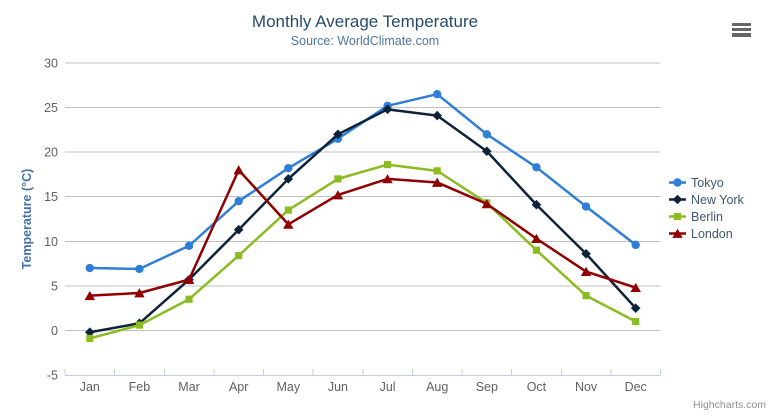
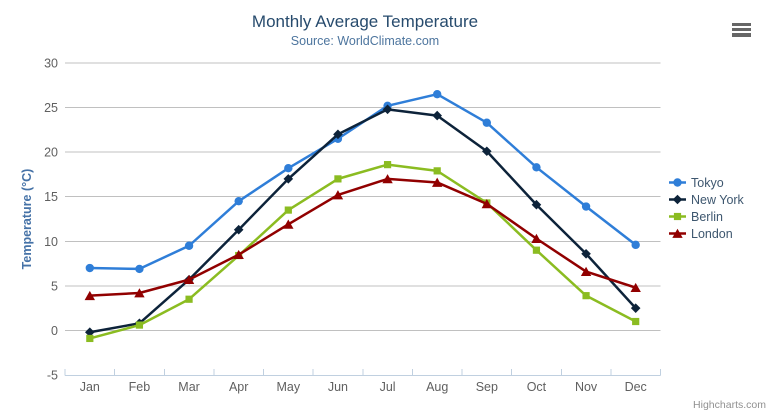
London/Apr: 18 -> 8
Tokyo/Sep: 22 -> 23
